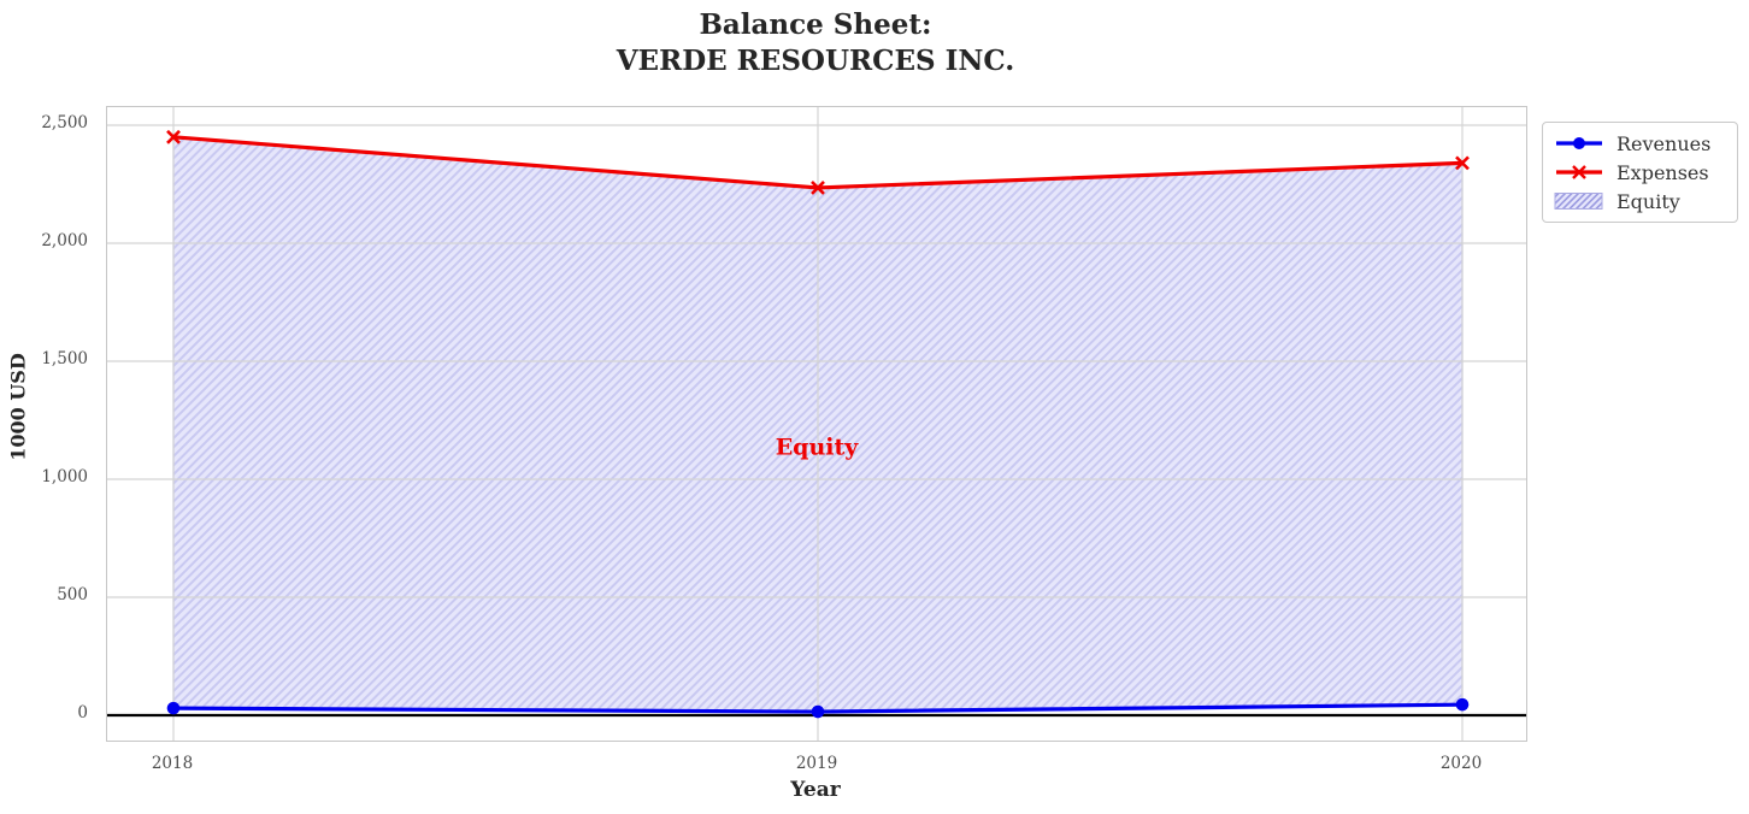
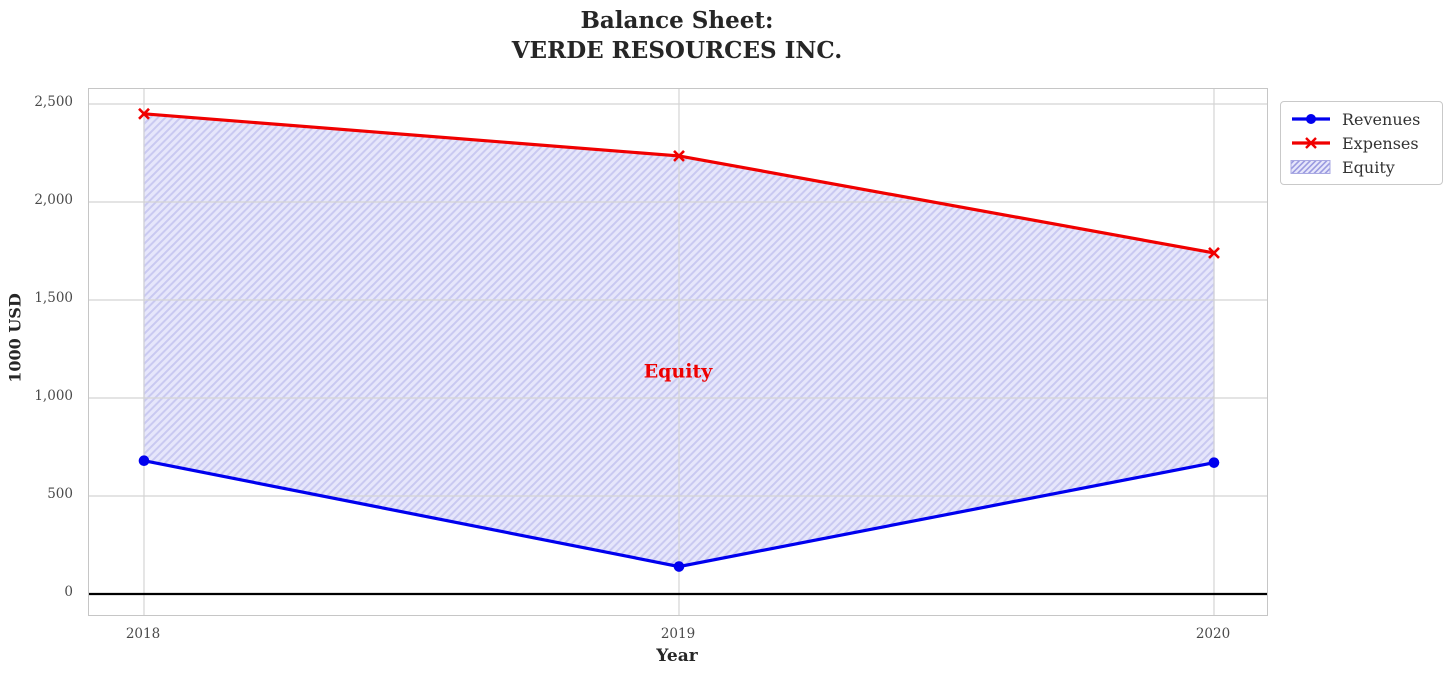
Revenues/2018: 30 -> 680
Revenues/2019: 20 -> 140
Revenues/2020: 40 -> 670
Expenses/2020: 2340 -> 1740
